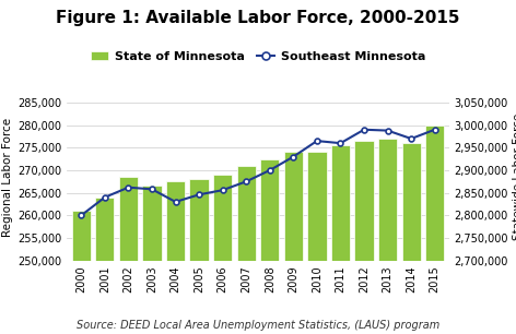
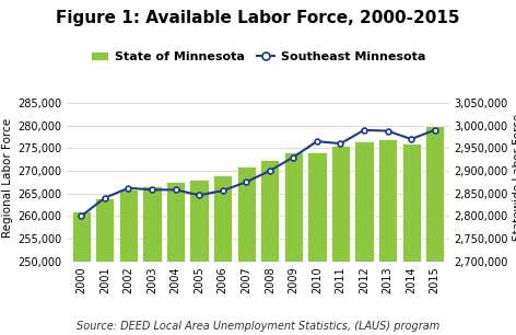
State of Minnesota/2002: 268,500 -> 266,000
Southeast Minnesota/2004: 2,830,000 -> 2,858,000
